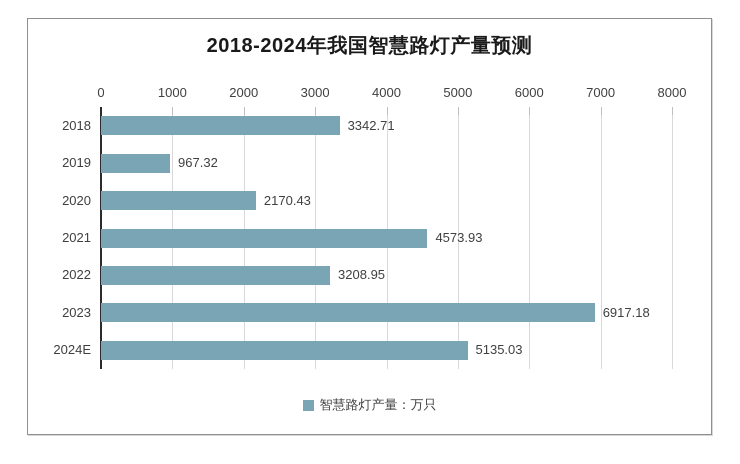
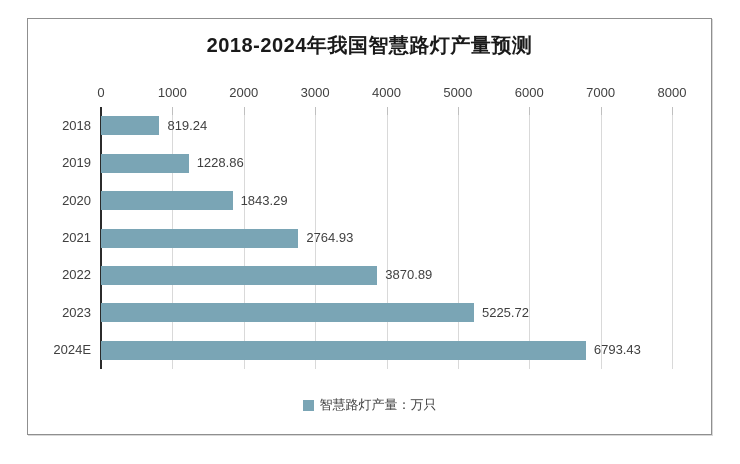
2018: 3342.71 -> 819.24
2019: 967.32 -> 1228.86
2020: 2170.43 -> 1843.29
2021: 4573.93 -> 2764.93
2022: 3208.95 -> 3870.89
2023: 6917.18 -> 5225.72
2024E: 5135.03 -> 6793.43
